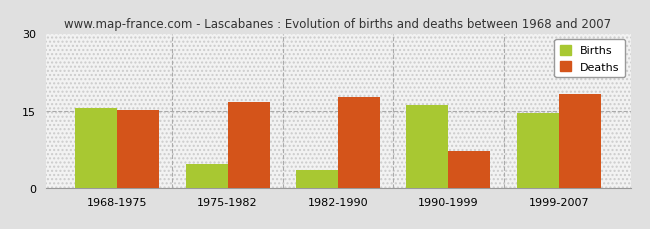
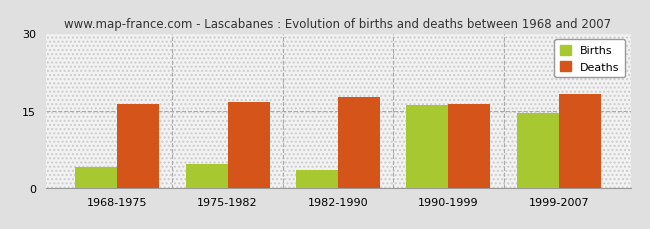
Births/1968-1975: 15.4 -> 4.0
Deaths/1968-1975: 15.2 -> 16.2
Deaths/1990-1999: 7.2 -> 16.3
